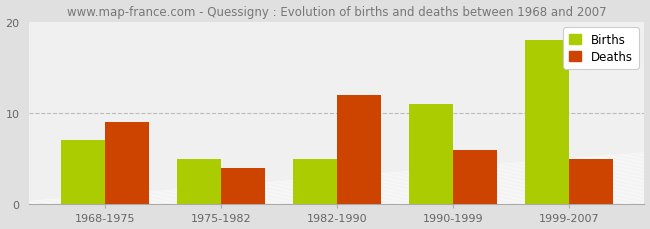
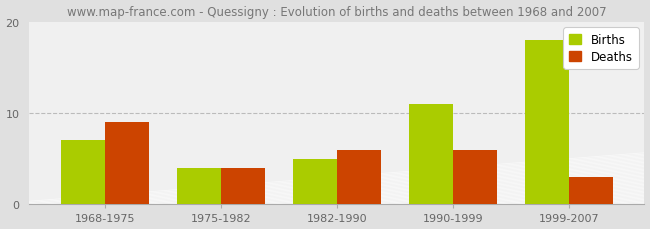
Births/1975-1982: 5 -> 4
Deaths/1982-1990: 12 -> 6
Deaths/1999-2007: 5 -> 3
